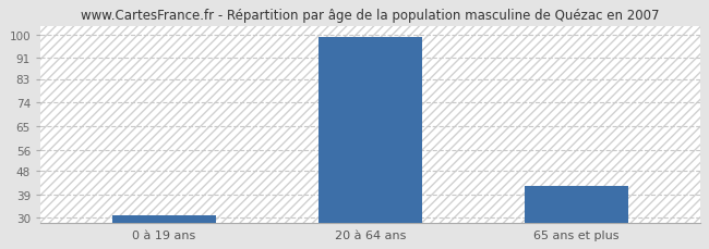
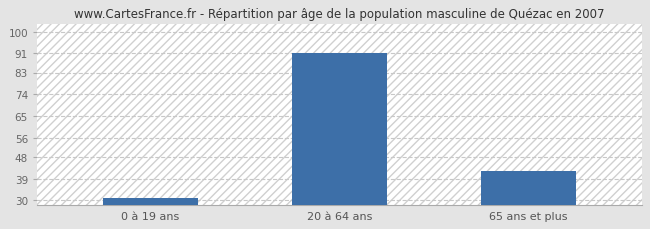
20 à 64 ans: 99 -> 91
